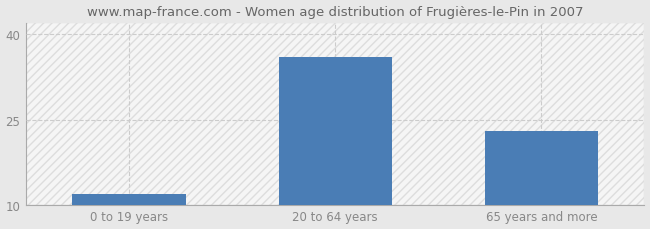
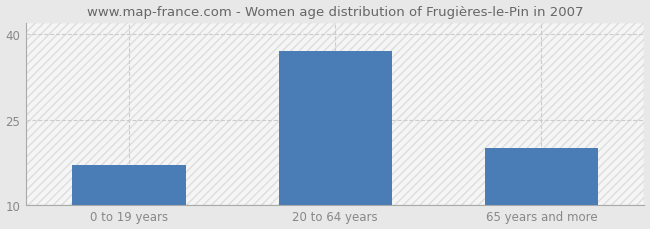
0 to 19 years: 12 -> 17
20 to 64 years: 36 -> 37
65 years and more: 23 -> 20
